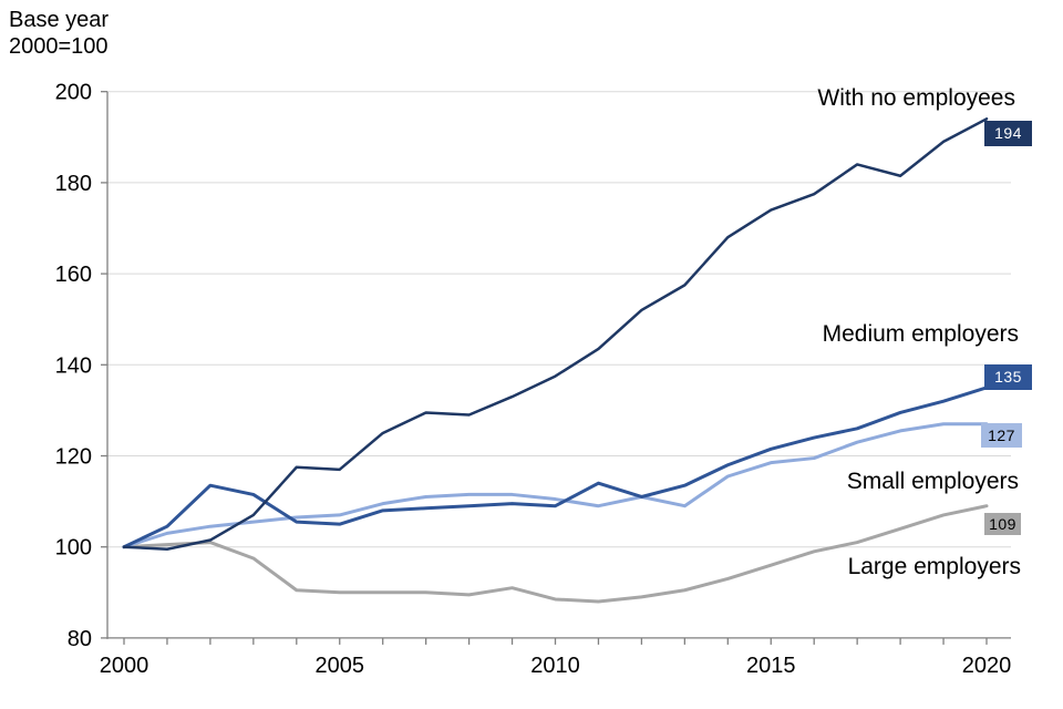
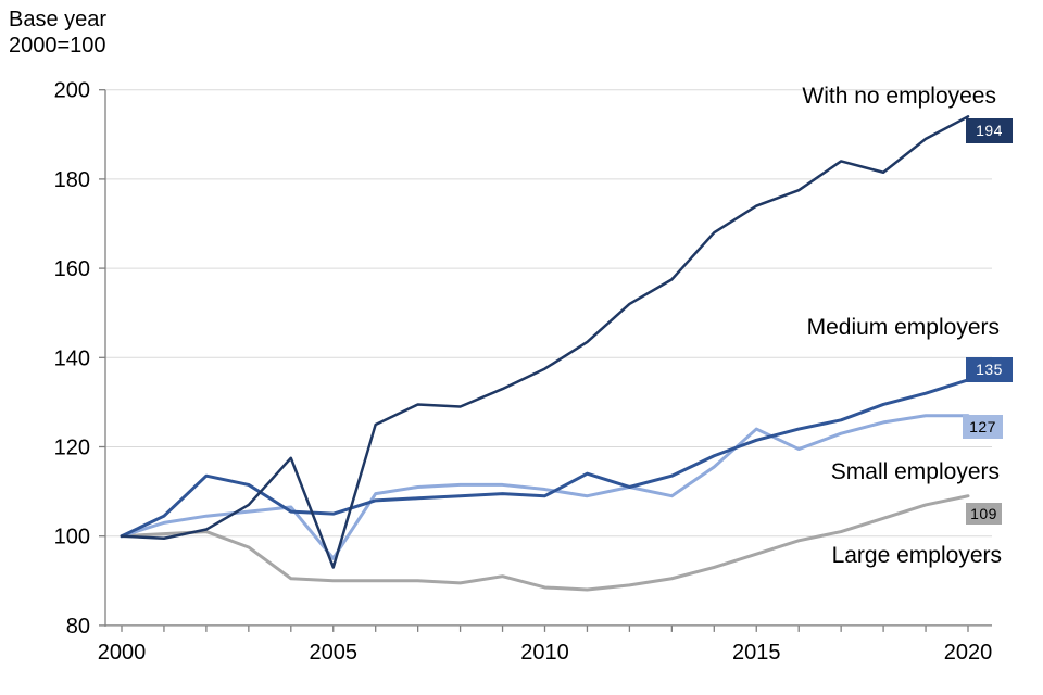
With no employees/2005: 117 -> 93
Small employers/2005: 107 -> 95
Small employers/2015: 118 -> 124
